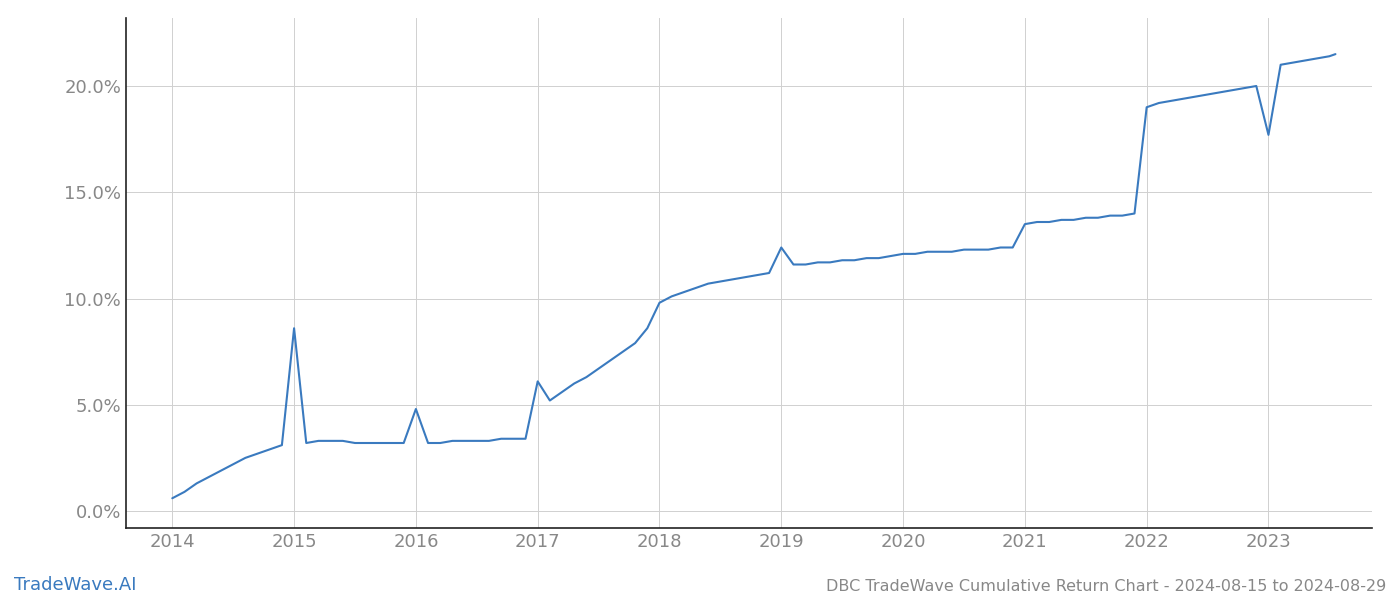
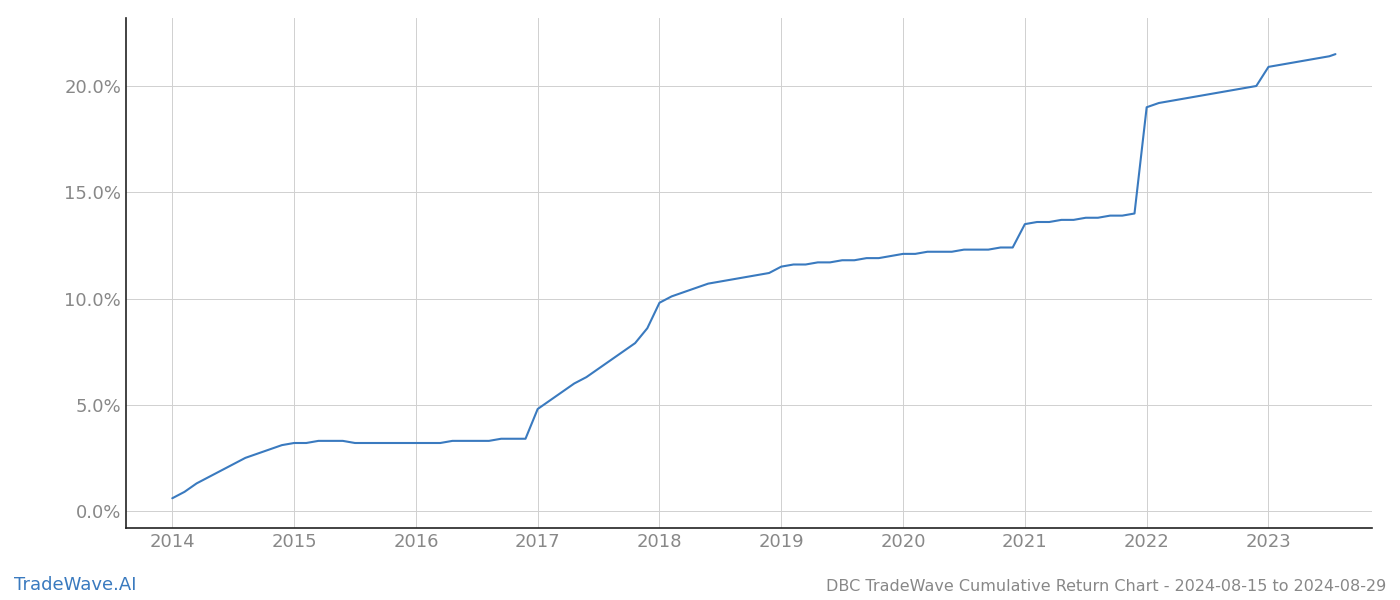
2015: 8.6% -> 3.2%
2016: 4.8% -> 3.2%
2017: 6.1% -> 4.8%
2019: 12.4% -> 11.5%
2023: 17.7% -> 20.9%
